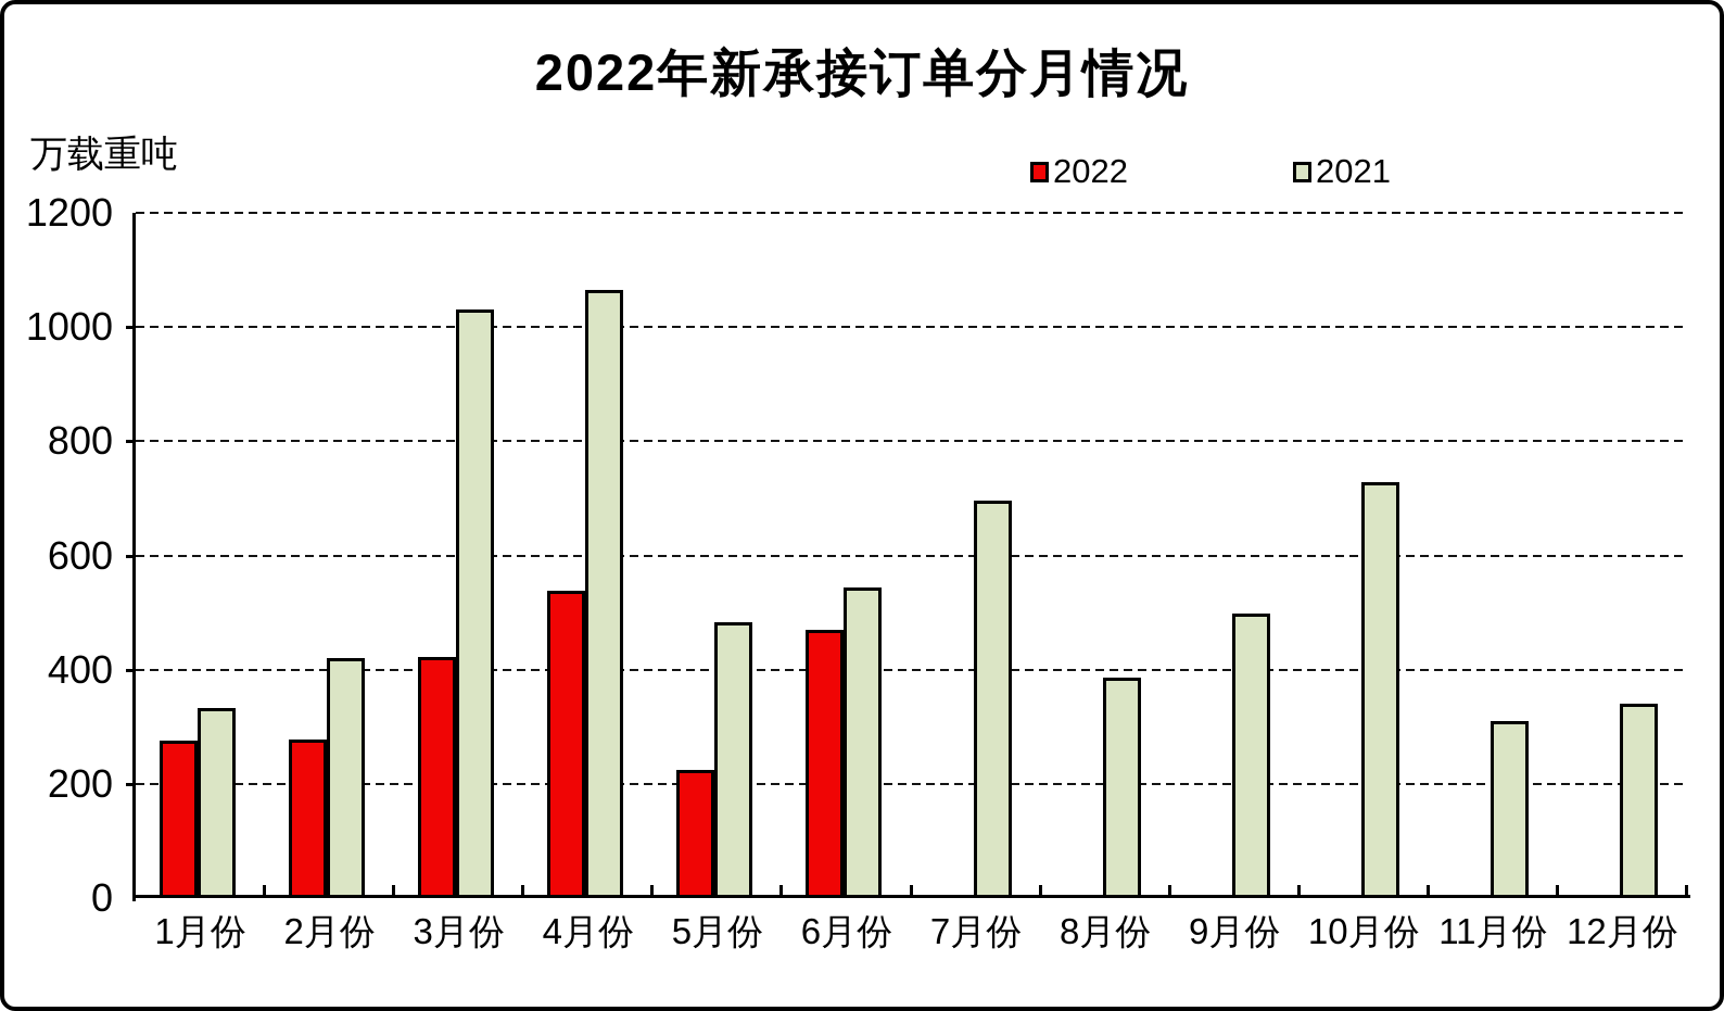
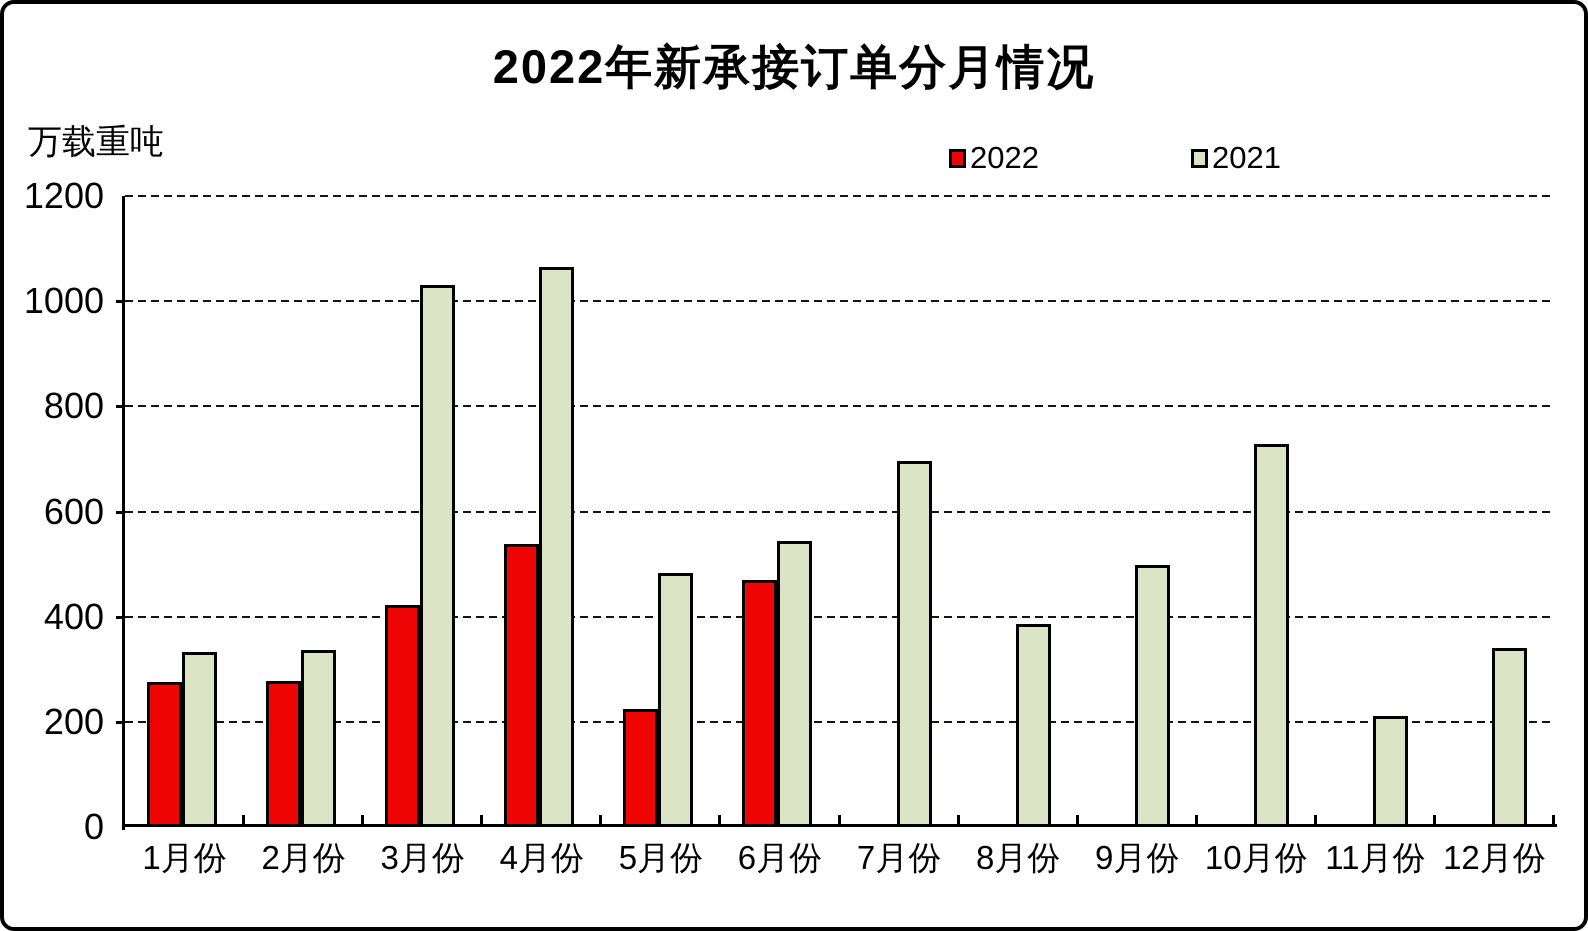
2021/2月份: 420 -> 340
2021/11月份: 310 -> 210
